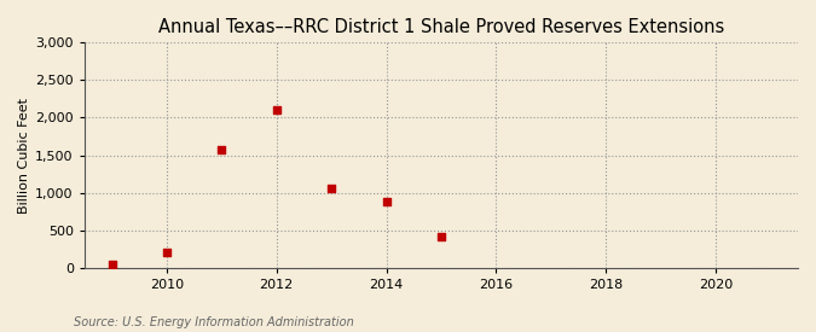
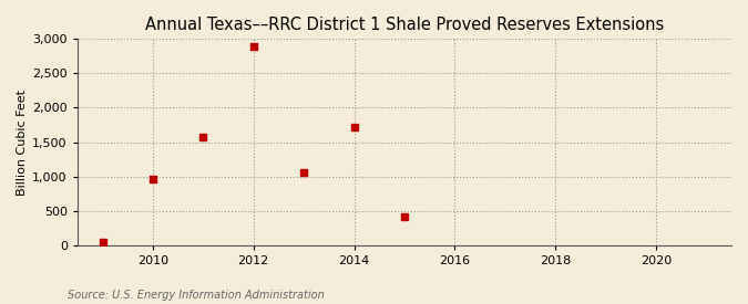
2010: 200 -> 960
2012: 2,100 -> 2,900
2014: 880 -> 1,720
